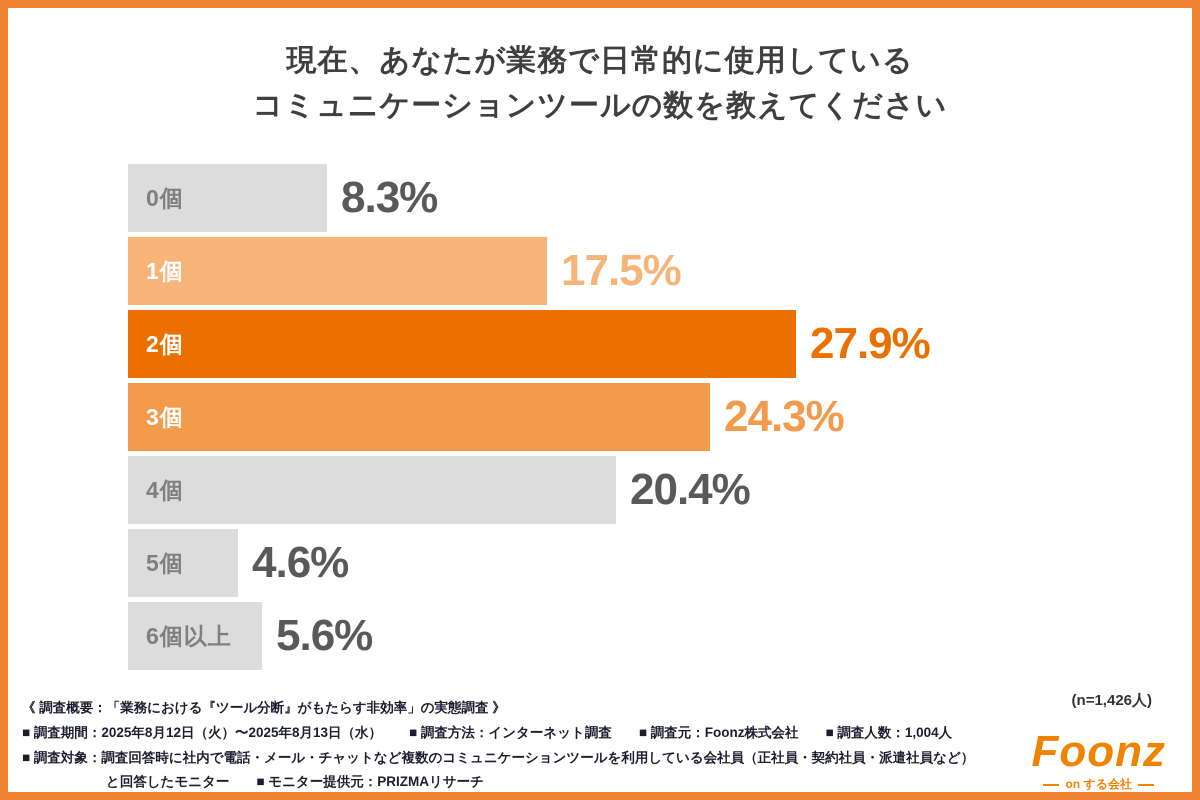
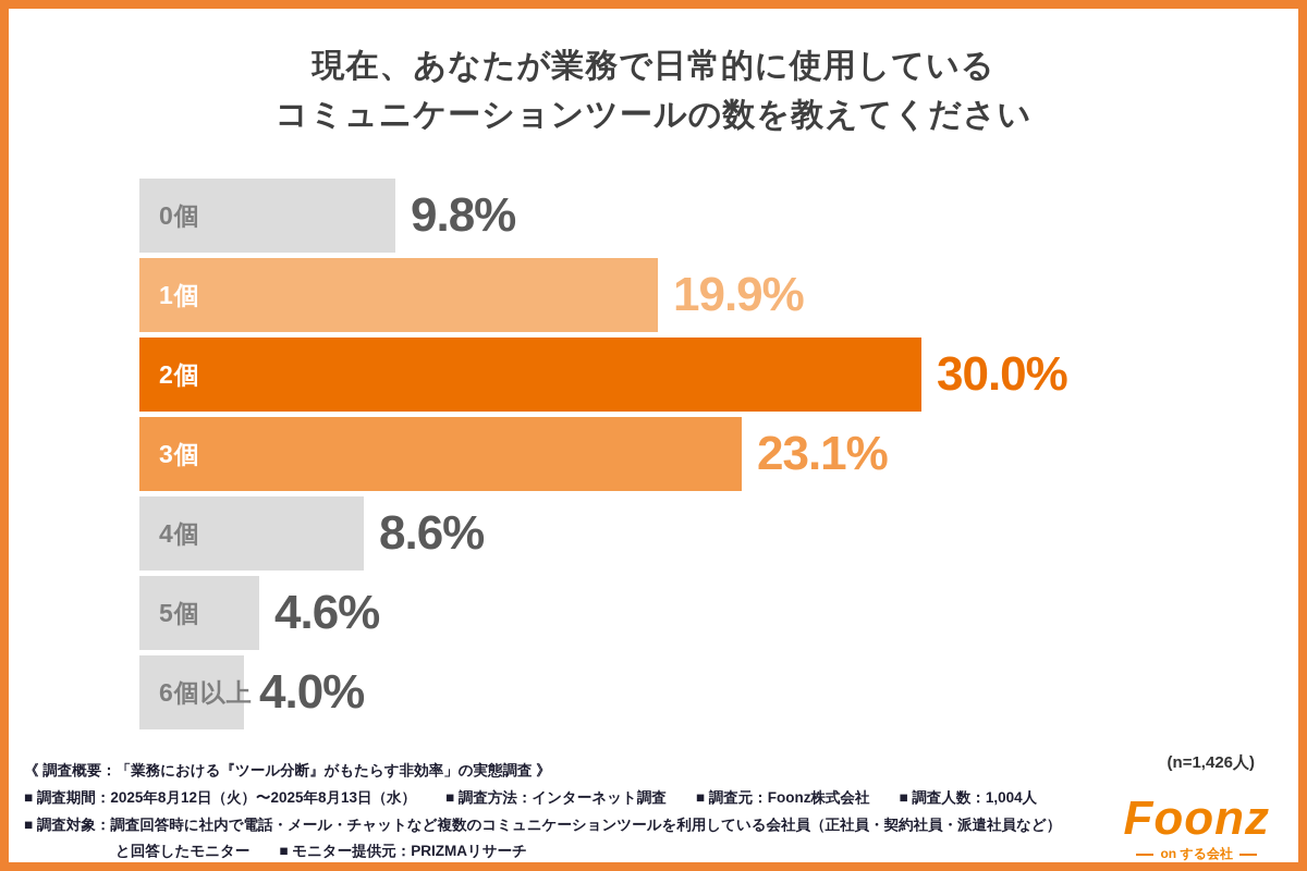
0個: 8.3% -> 9.8%
1個: 17.5% -> 19.9%
2個: 27.9% -> 30.0%
3個: 24.3% -> 23.1%
4個: 20.4% -> 8.6%
6個以上: 5.6% -> 4.0%
